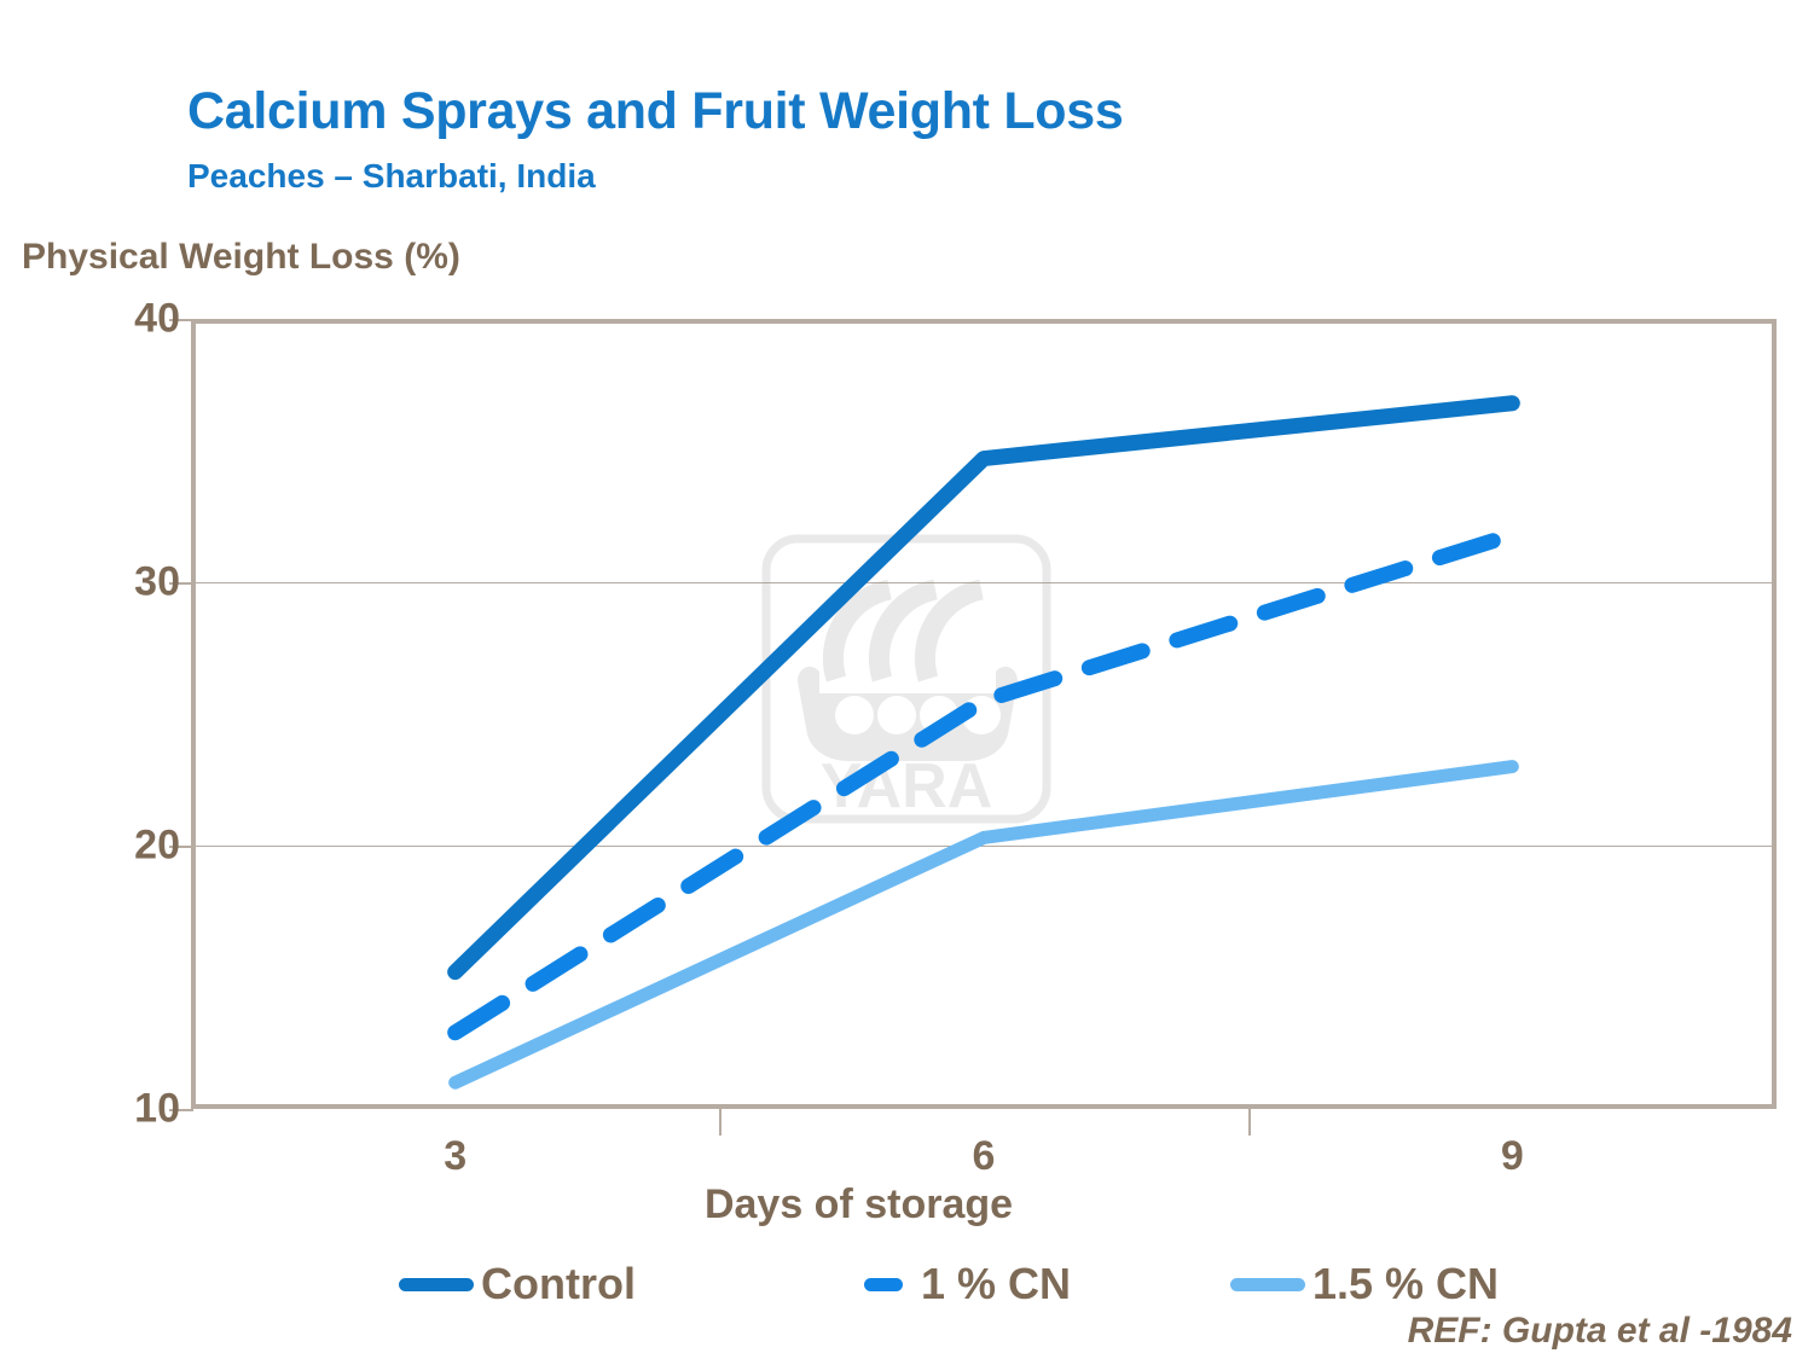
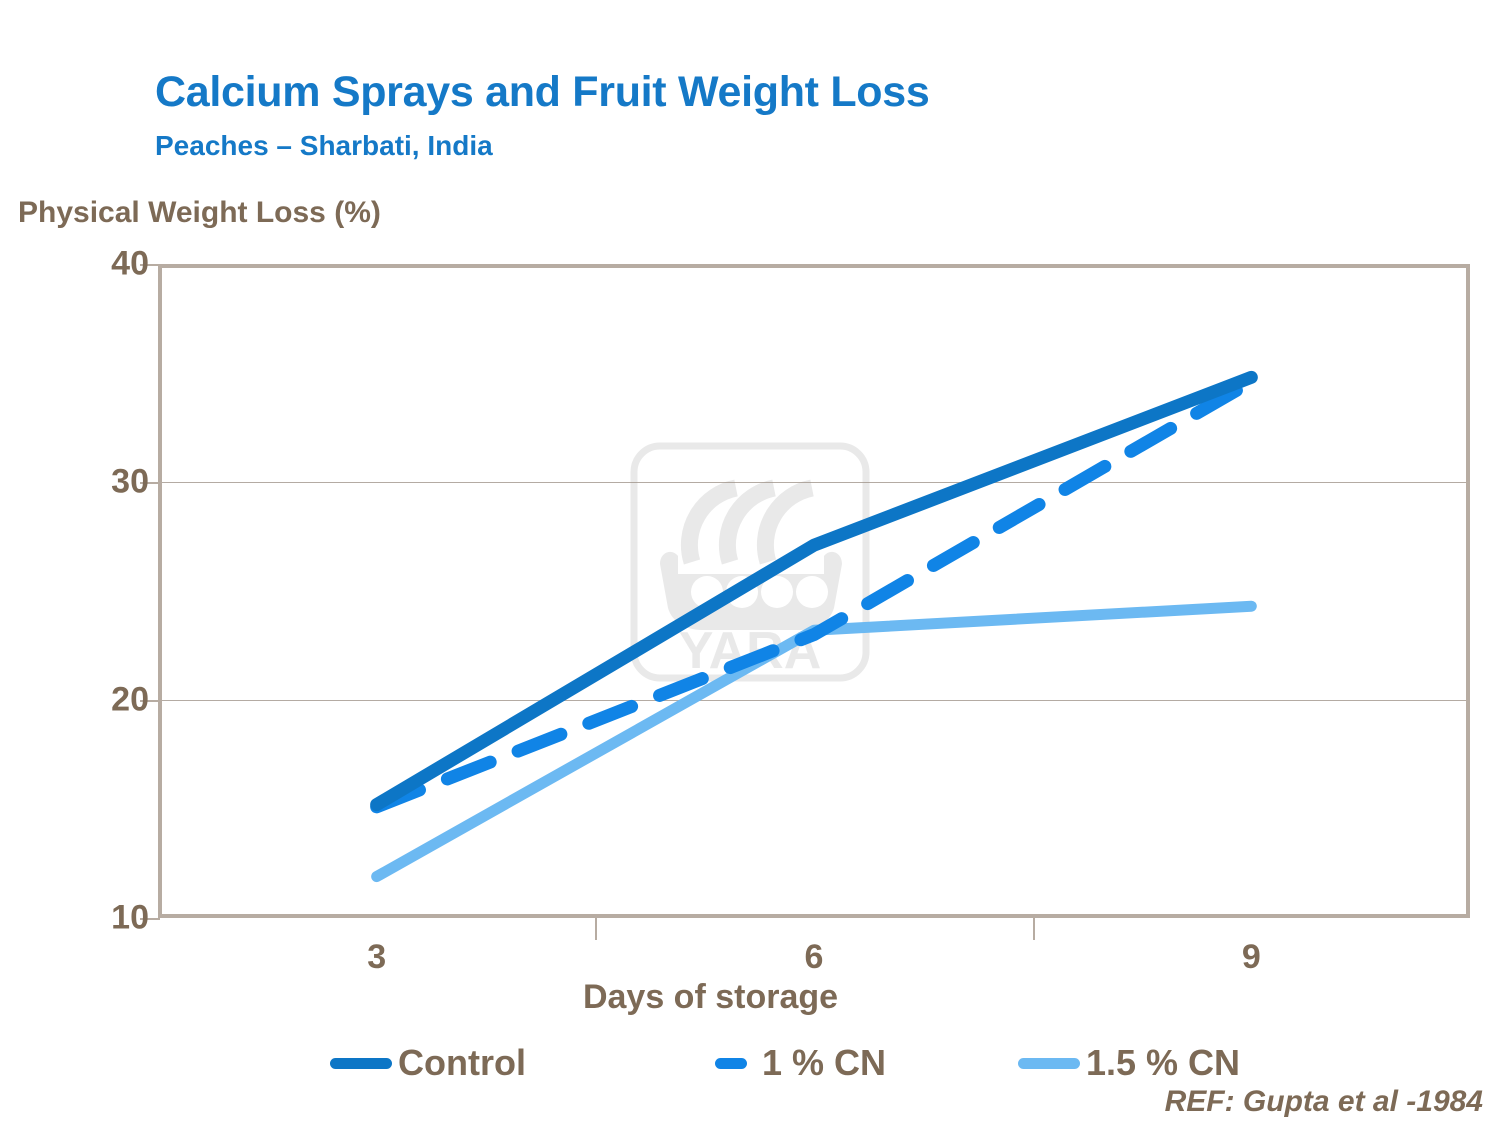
1 % CN/3: 12.9 -> 15.1
1.5 % CN/3: 11.0 -> 11.9
Control/6: 34.7 -> 27.1
1 % CN/6: 25.5 -> 23.0
1.5 % CN/6: 20.3 -> 23.2
Control/9: 36.8 -> 34.8
1 % CN/9: 31.8 -> 34.6
1.5 % CN/9: 23.0 -> 24.3
